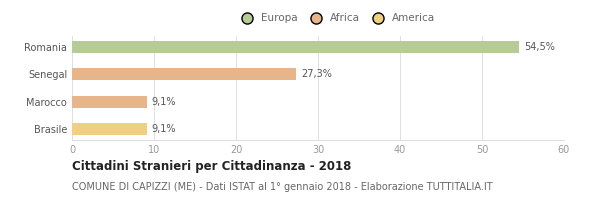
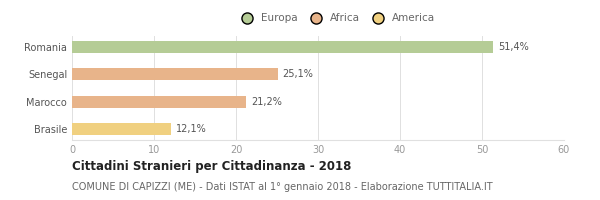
Romania: 54,5% -> 51,4%
Senegal: 27,3% -> 25,1%
Marocco: 9,1% -> 21,2%
Brasile: 9,1% -> 12,1%
